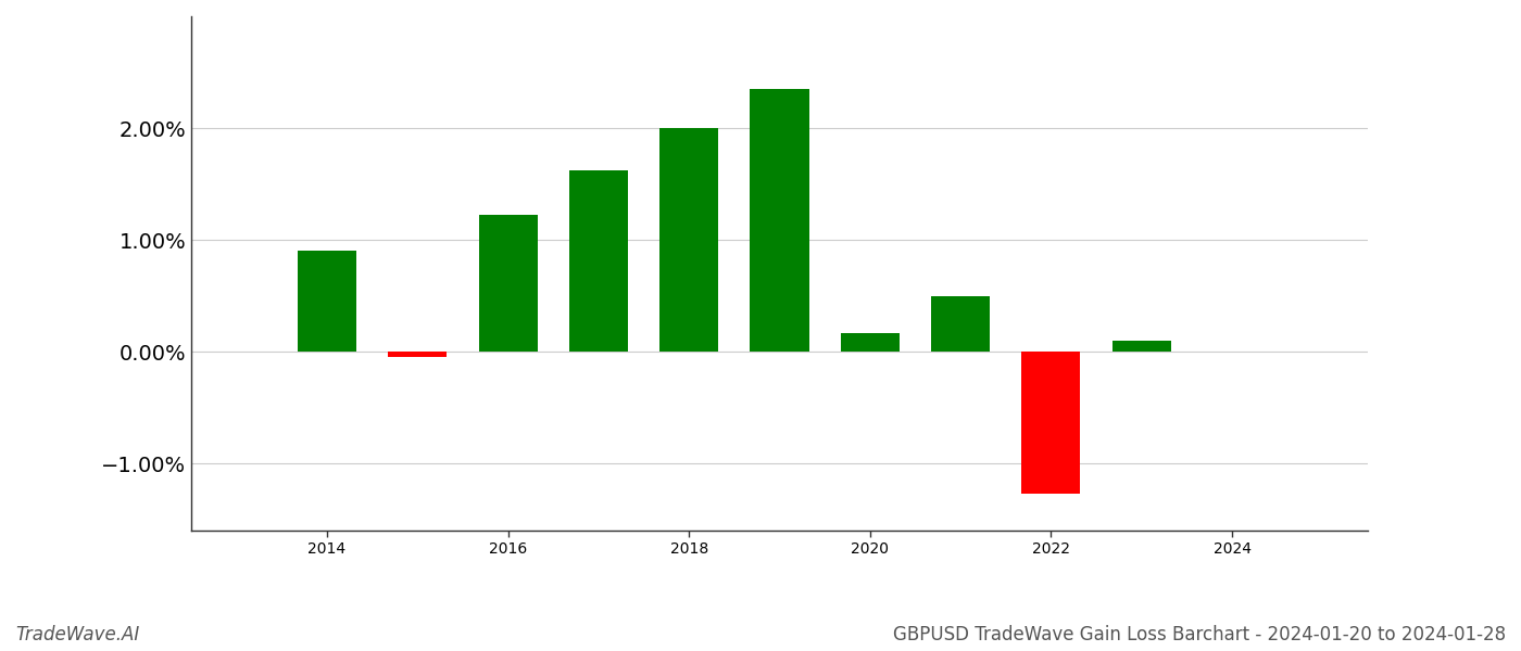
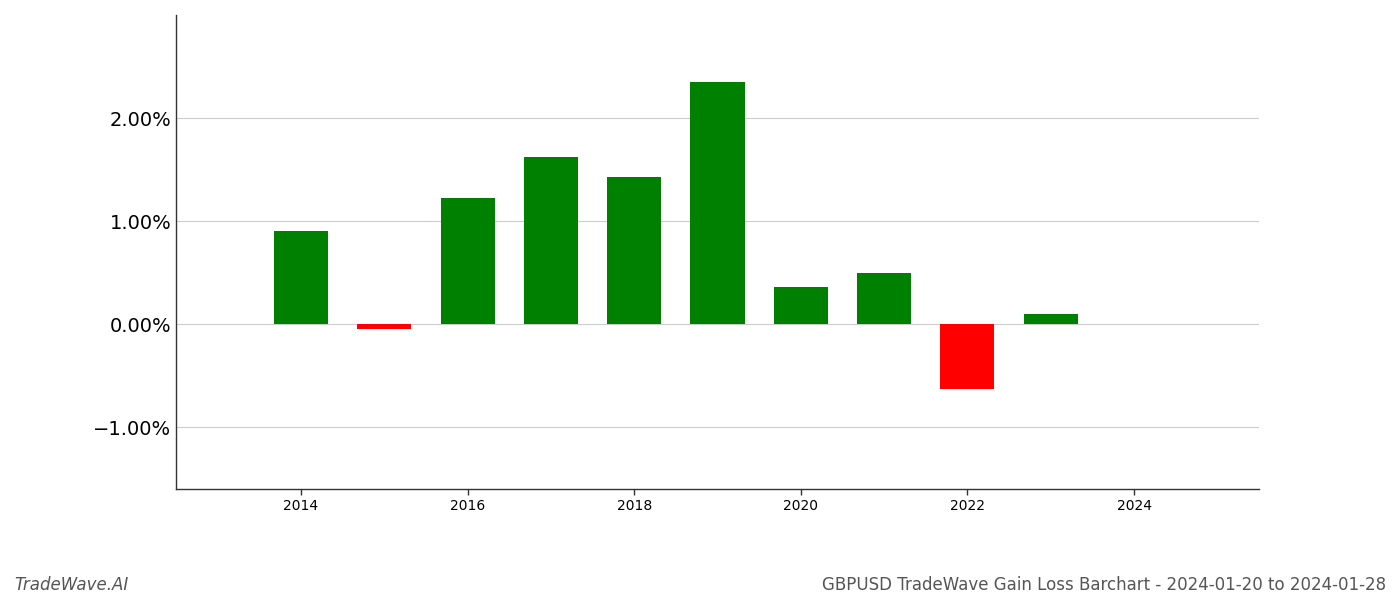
2018: 2.00% -> 1.43%
2020: 0.17% -> 0.36%
2022: -1.27% -> -0.63%
